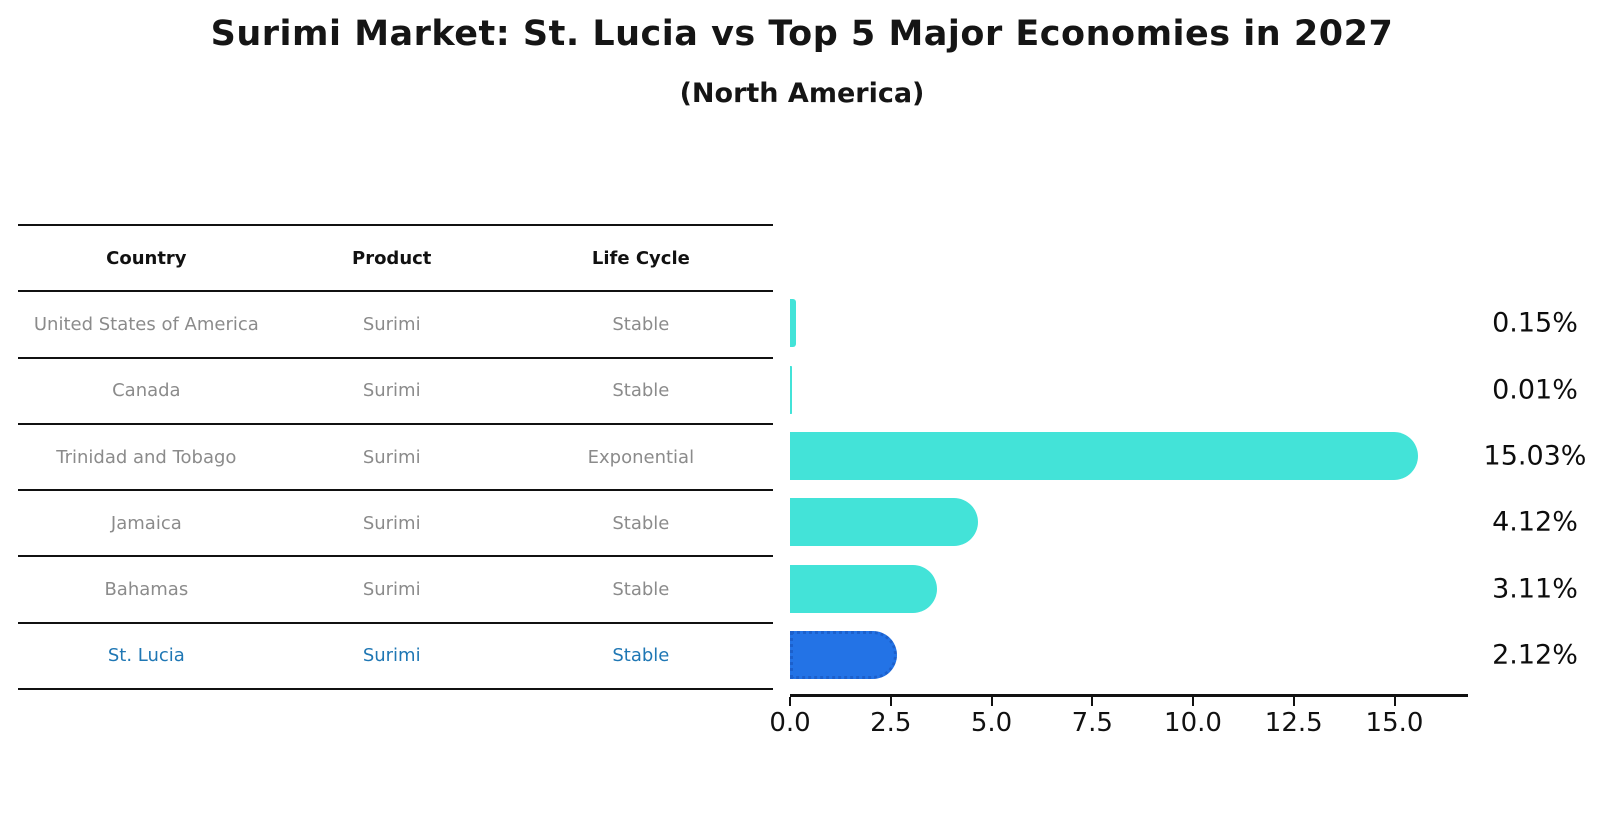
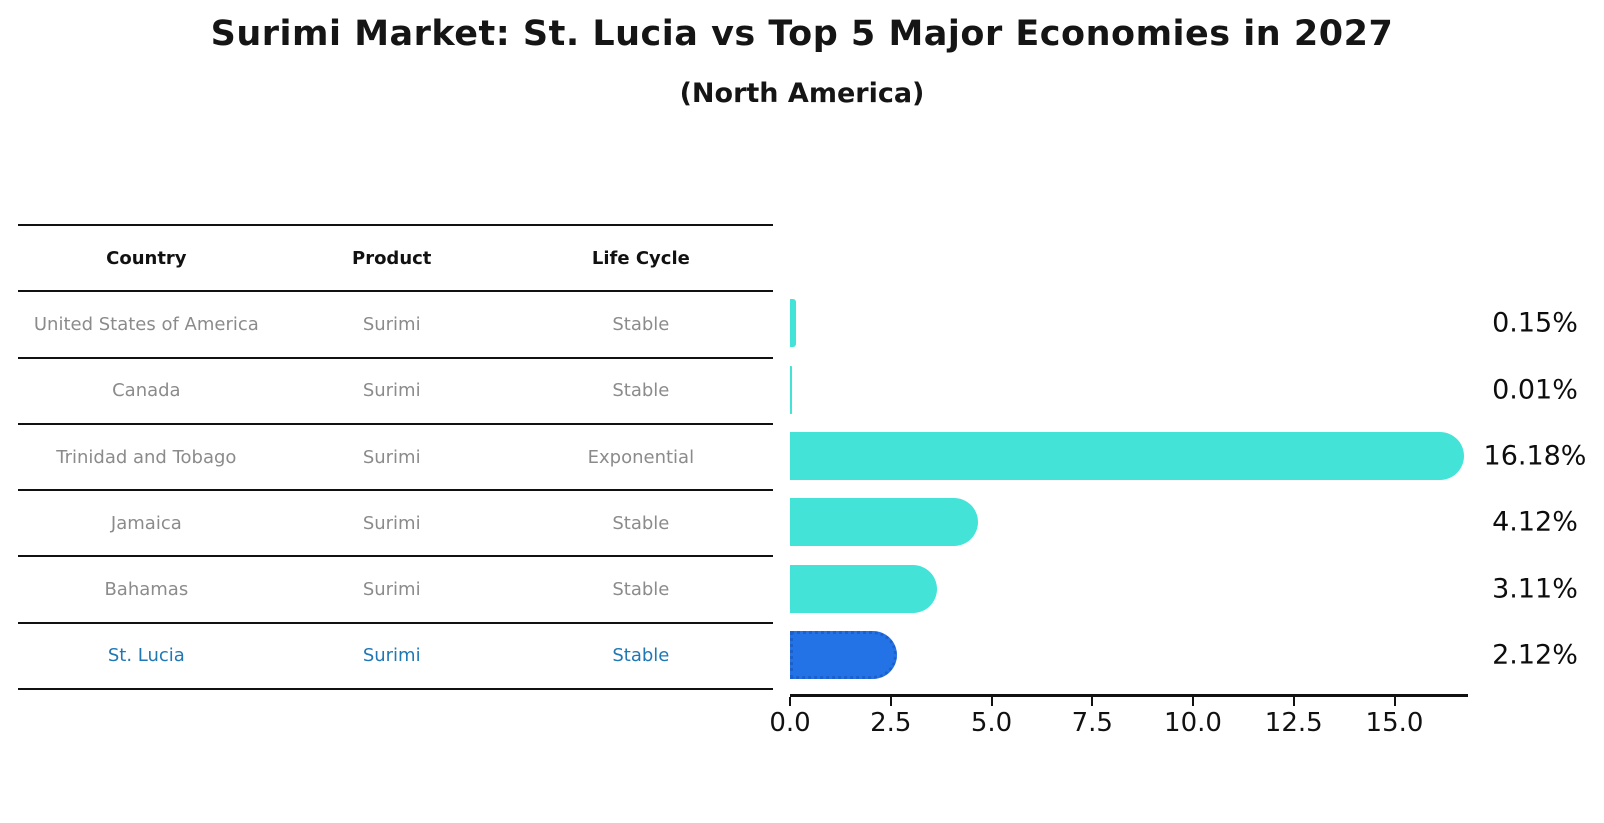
Trinidad and Tobago: 15.03% -> 16.18%
